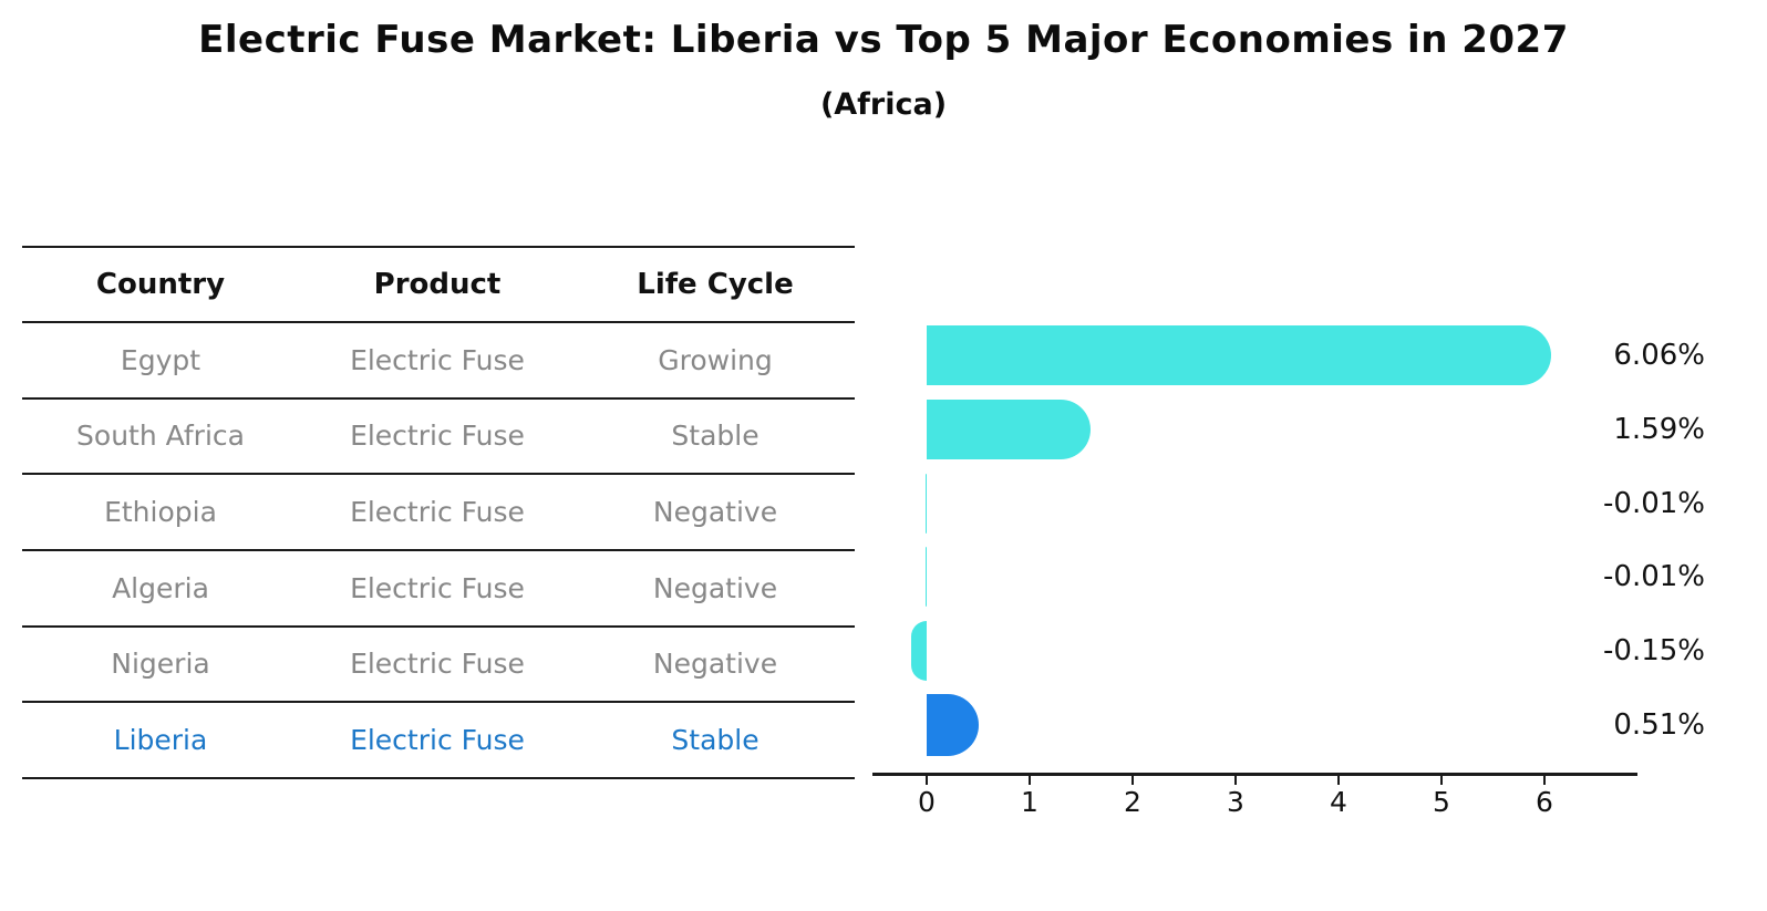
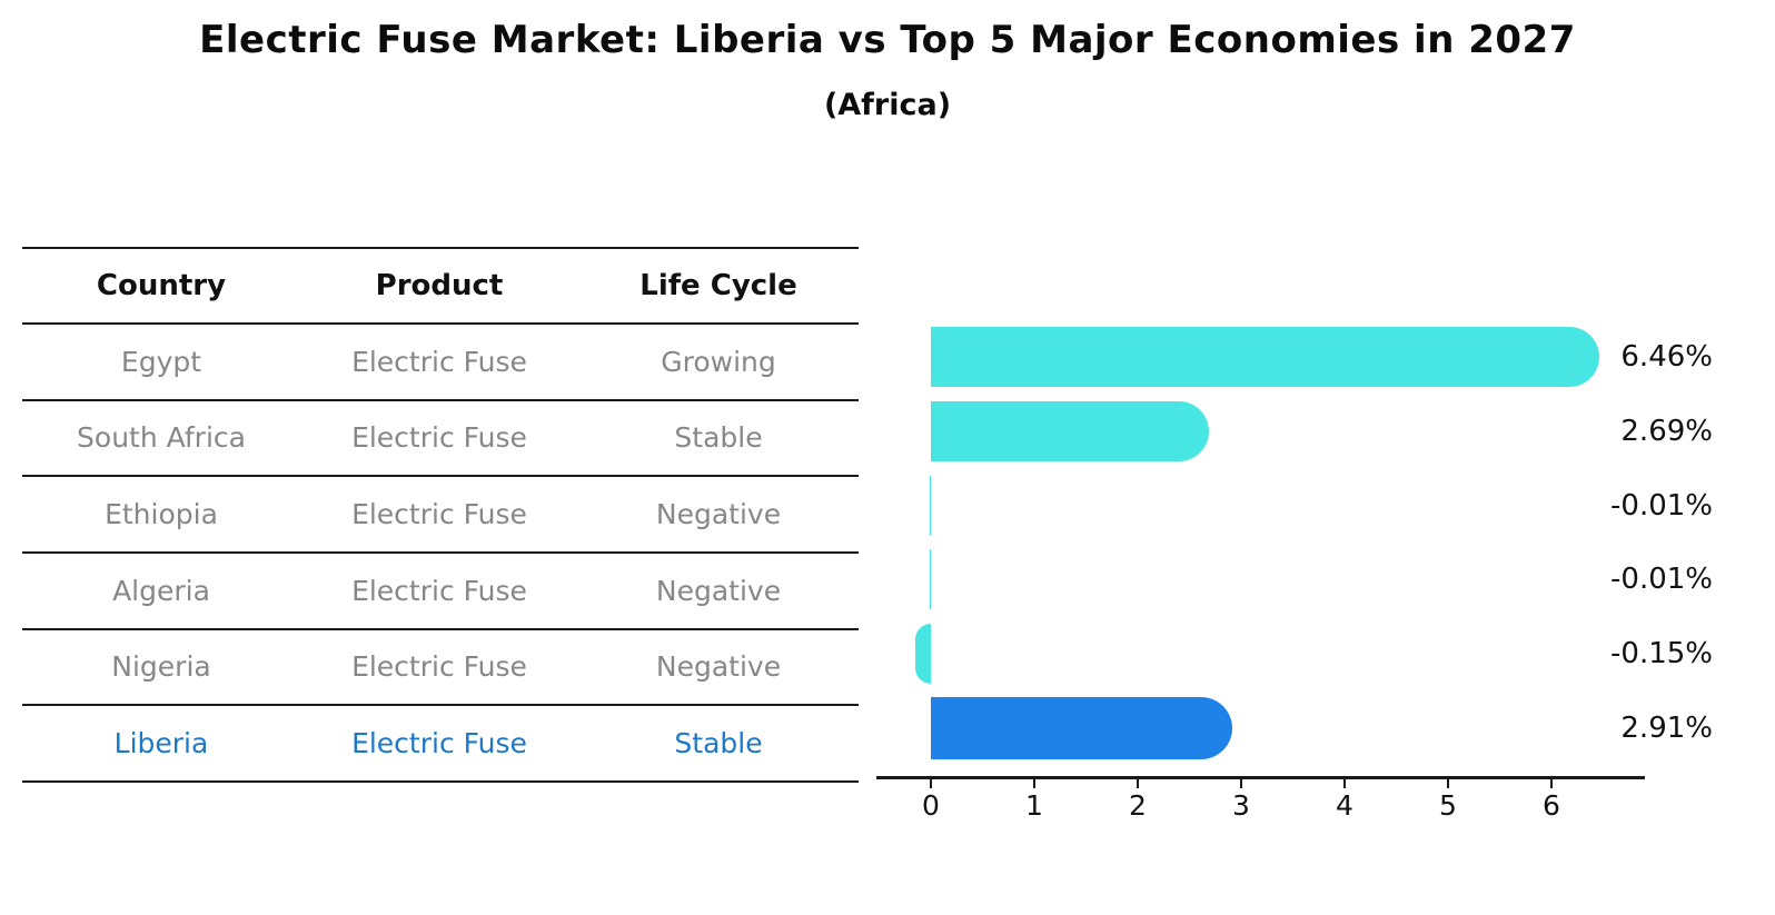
Egypt: 6.06% -> 6.46%
South Africa: 1.59% -> 2.69%
Liberia: 0.51% -> 2.91%
